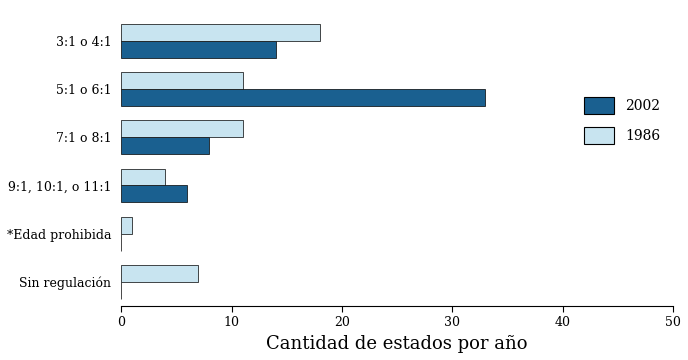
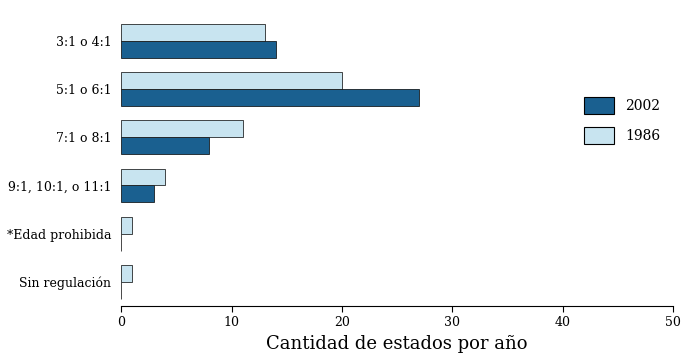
1986/3:1 o 4:1: 18 -> 13
1986/5:1 o 6:1: 11 -> 20
2002/5:1 o 6:1: 33 -> 27
2002/9:1, 10:1, o 11:1: 6 -> 3
1986/Sin regulación: 7 -> 1
